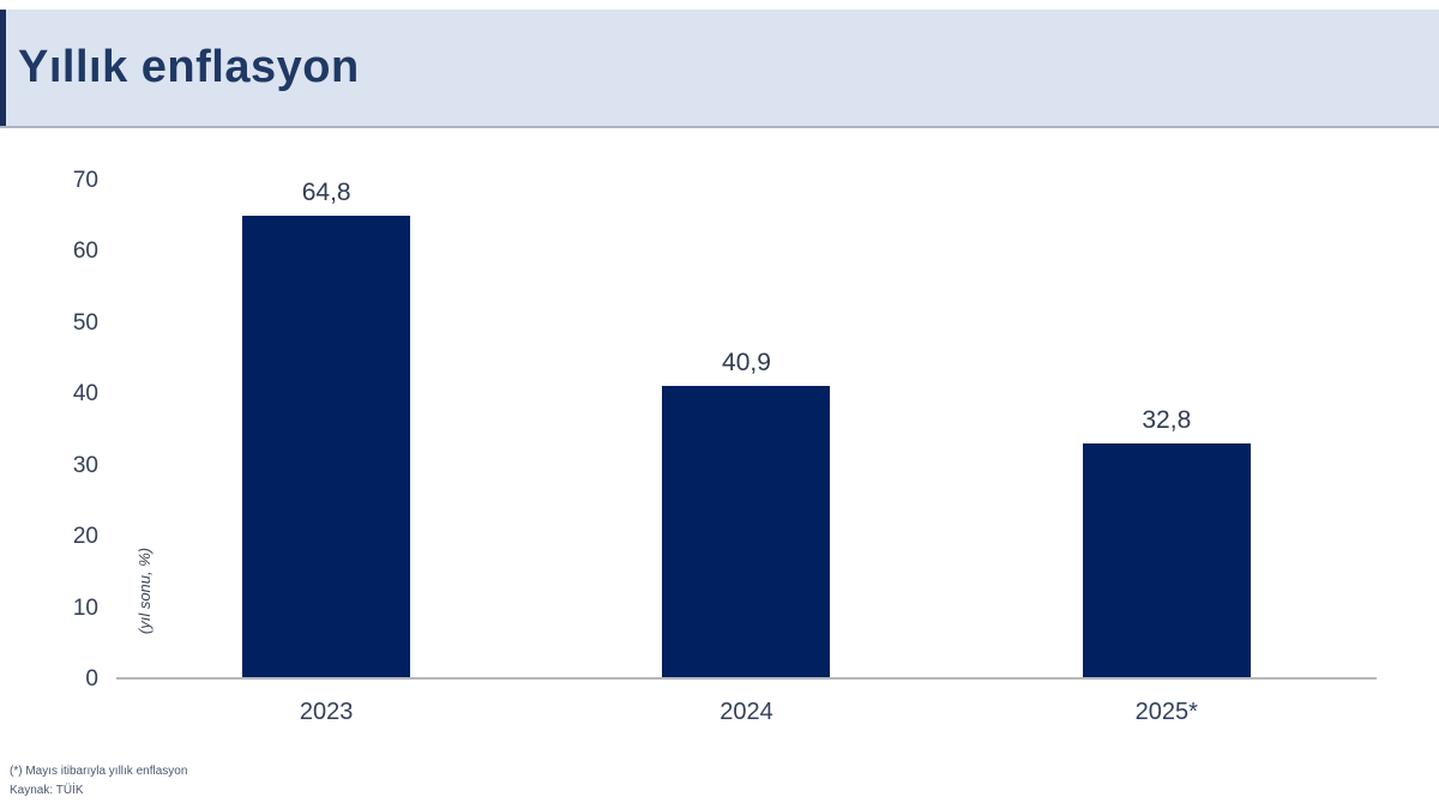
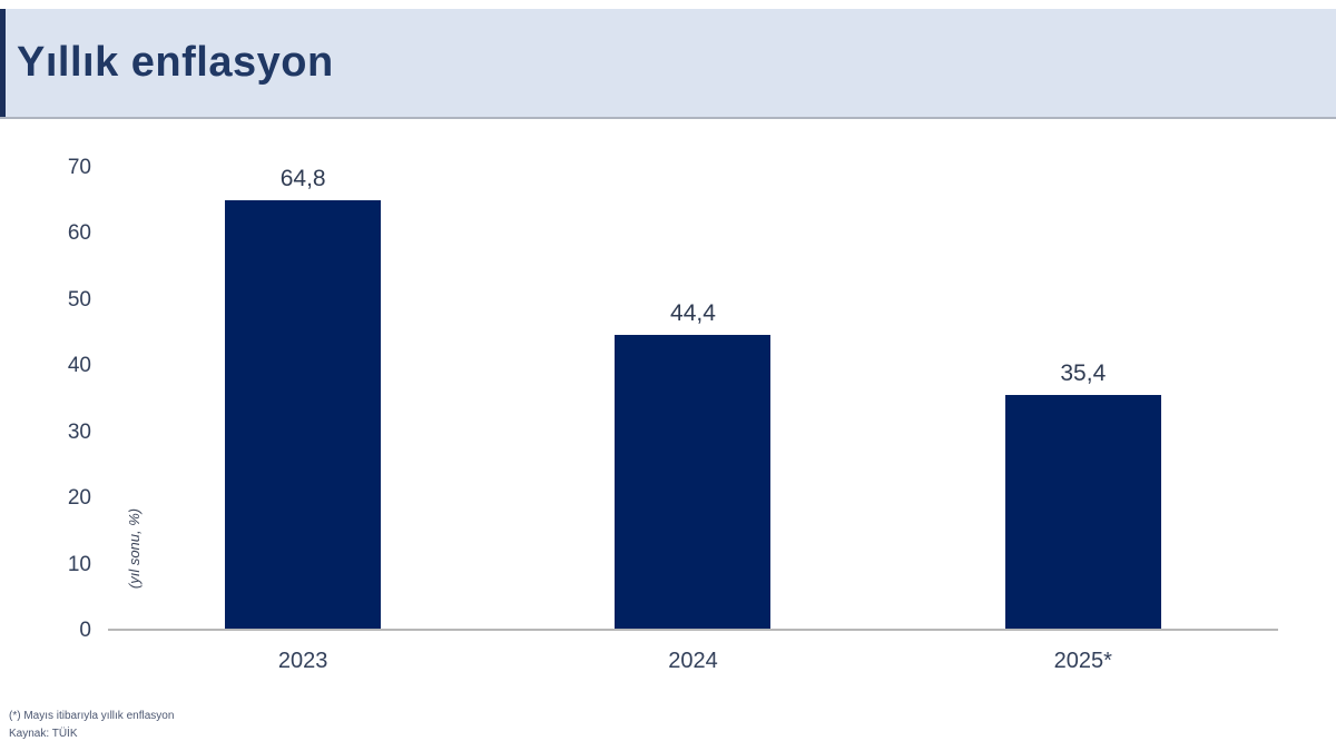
2024: 40,9 -> 44,4
2025*: 32,8 -> 35,4
